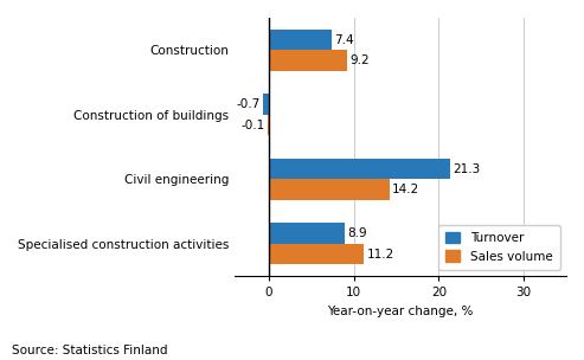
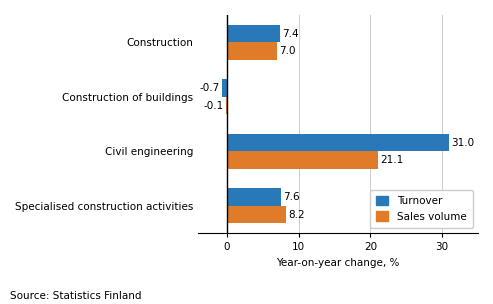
Sales volume/Construction: 9.2 -> 7.0
Turnover/Civil engineering: 21.3 -> 31.0
Sales volume/Civil engineering: 14.2 -> 21.1
Turnover/Specialised construction activities: 8.9 -> 7.6
Sales volume/Specialised construction activities: 11.2 -> 8.2
